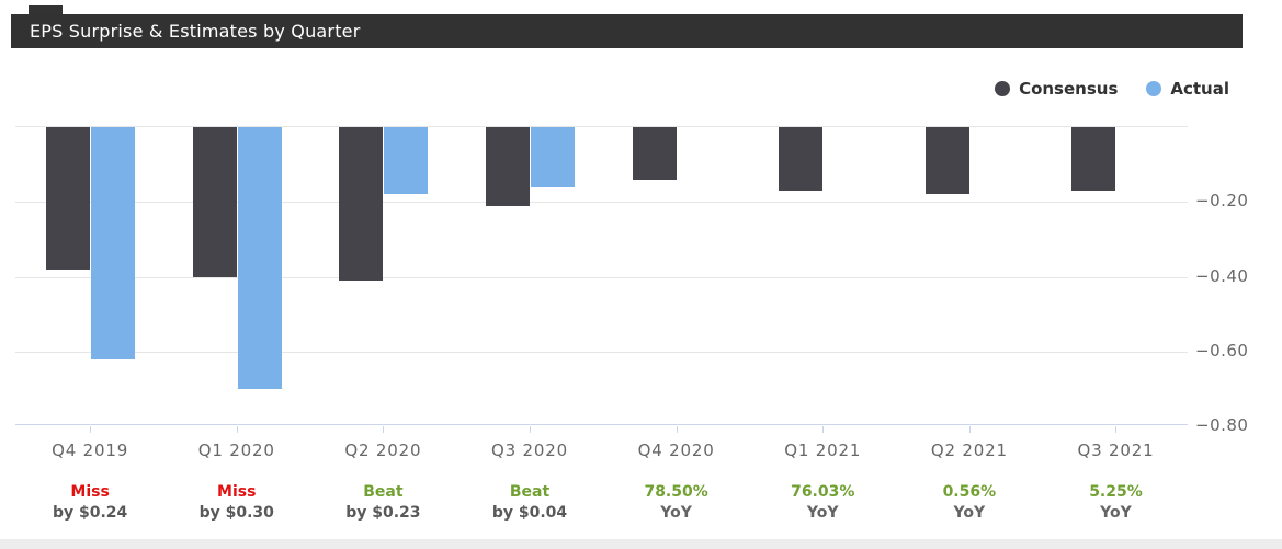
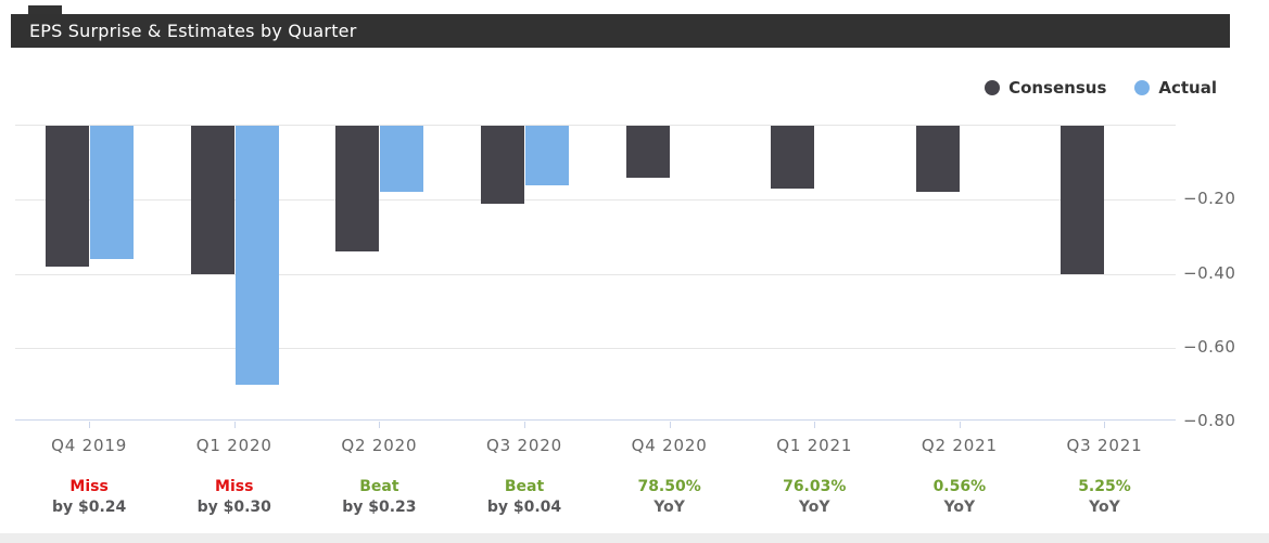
Actual/Q4 2019: -0.62 -> -0.36
Consensus/Q2 2020: -0.41 -> -0.34
Consensus/Q3 2021: -0.17 -> -0.40
